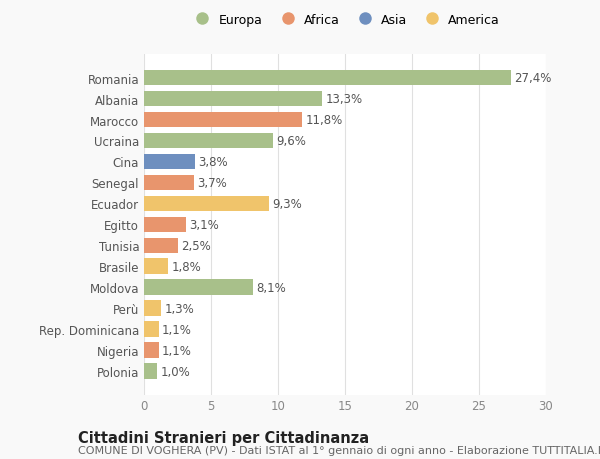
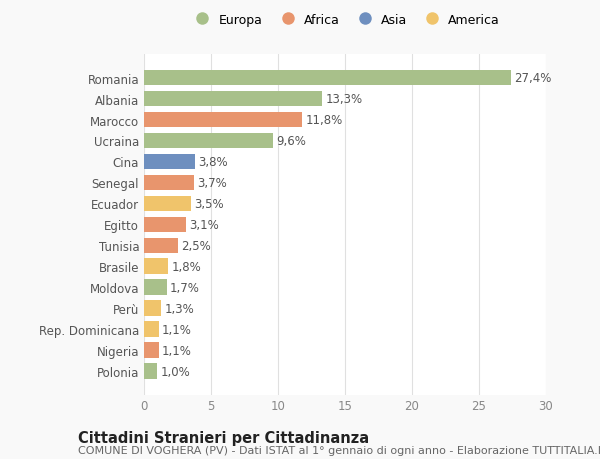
Ecuador: 9,3% -> 3,5%
Moldova: 8,1% -> 1,7%
